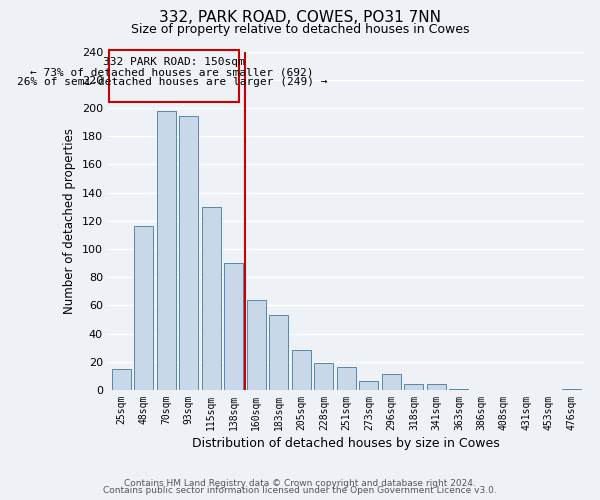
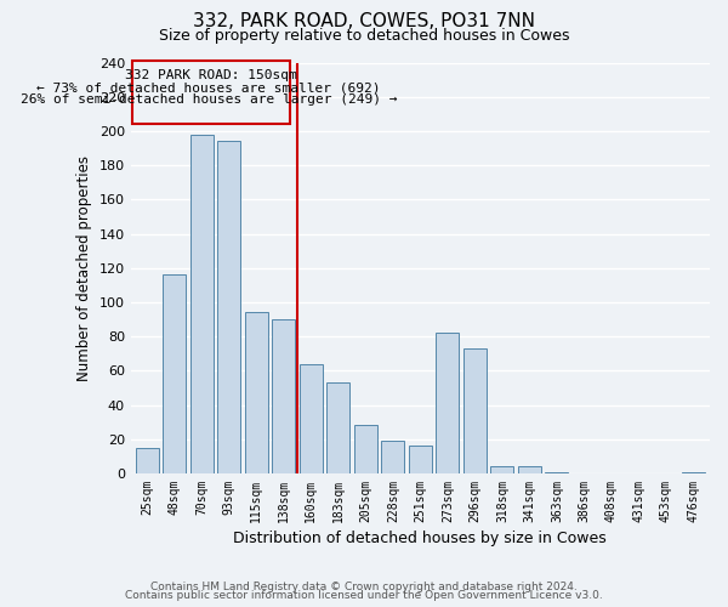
115sqm: 130 -> 94
273sqm: 6 -> 82
296sqm: 11 -> 73
